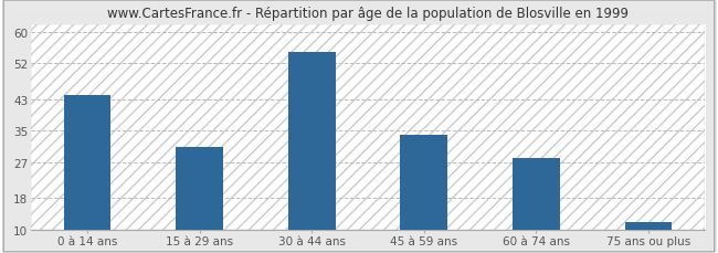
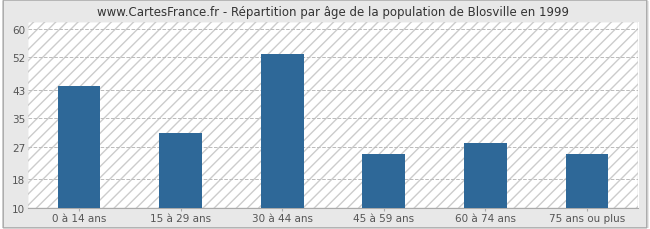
30 à 44 ans: 55 -> 53
45 à 59 ans: 34 -> 25
75 ans ou plus: 12 -> 25
